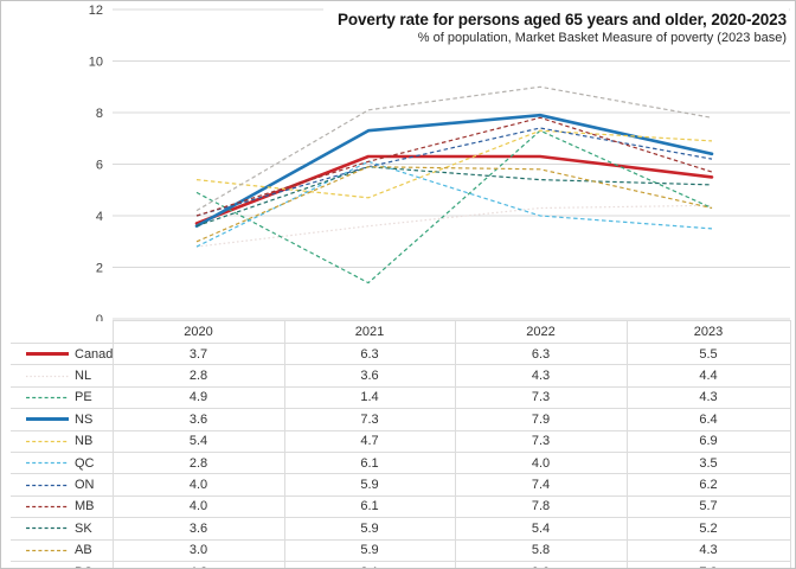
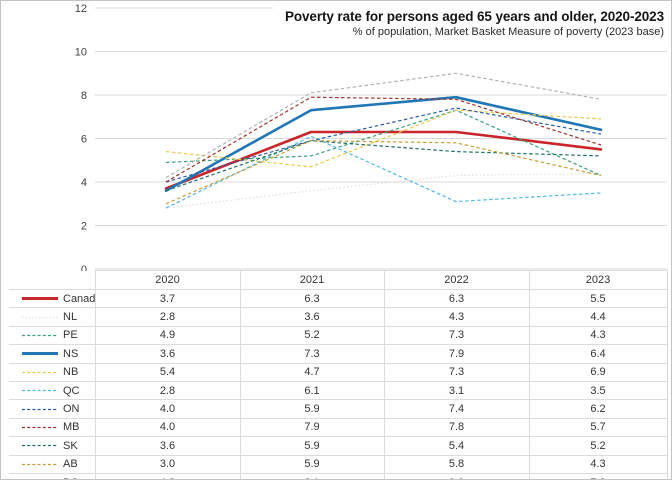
PE/2021: 1.4 -> 5.2
MB/2021: 6.1 -> 7.9
QC/2022: 4.0 -> 3.1
